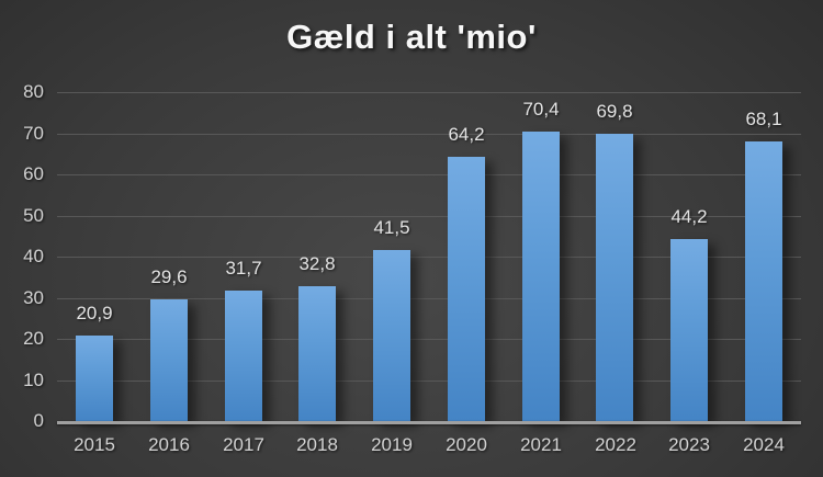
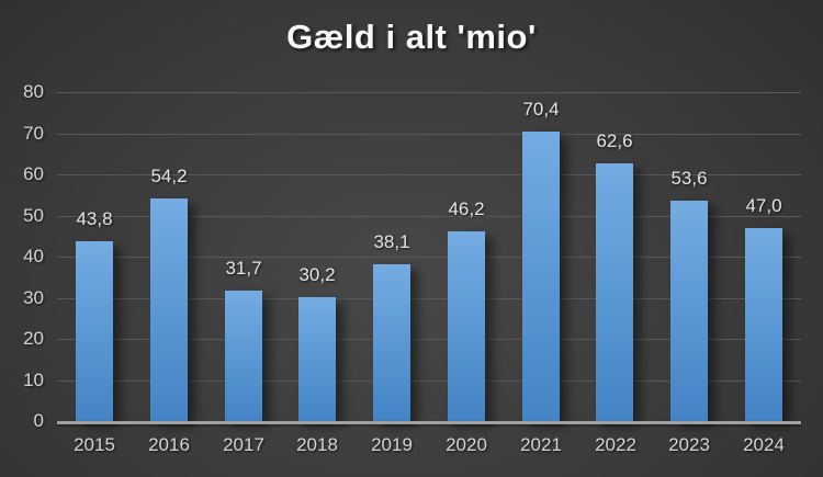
2015: 20,9 -> 43,8
2016: 29,6 -> 54,2
2018: 32,8 -> 30,2
2019: 41,5 -> 38,1
2020: 64,2 -> 46,2
2022: 69,8 -> 62,6
2023: 44,2 -> 53,6
2024: 68,1 -> 47,0
